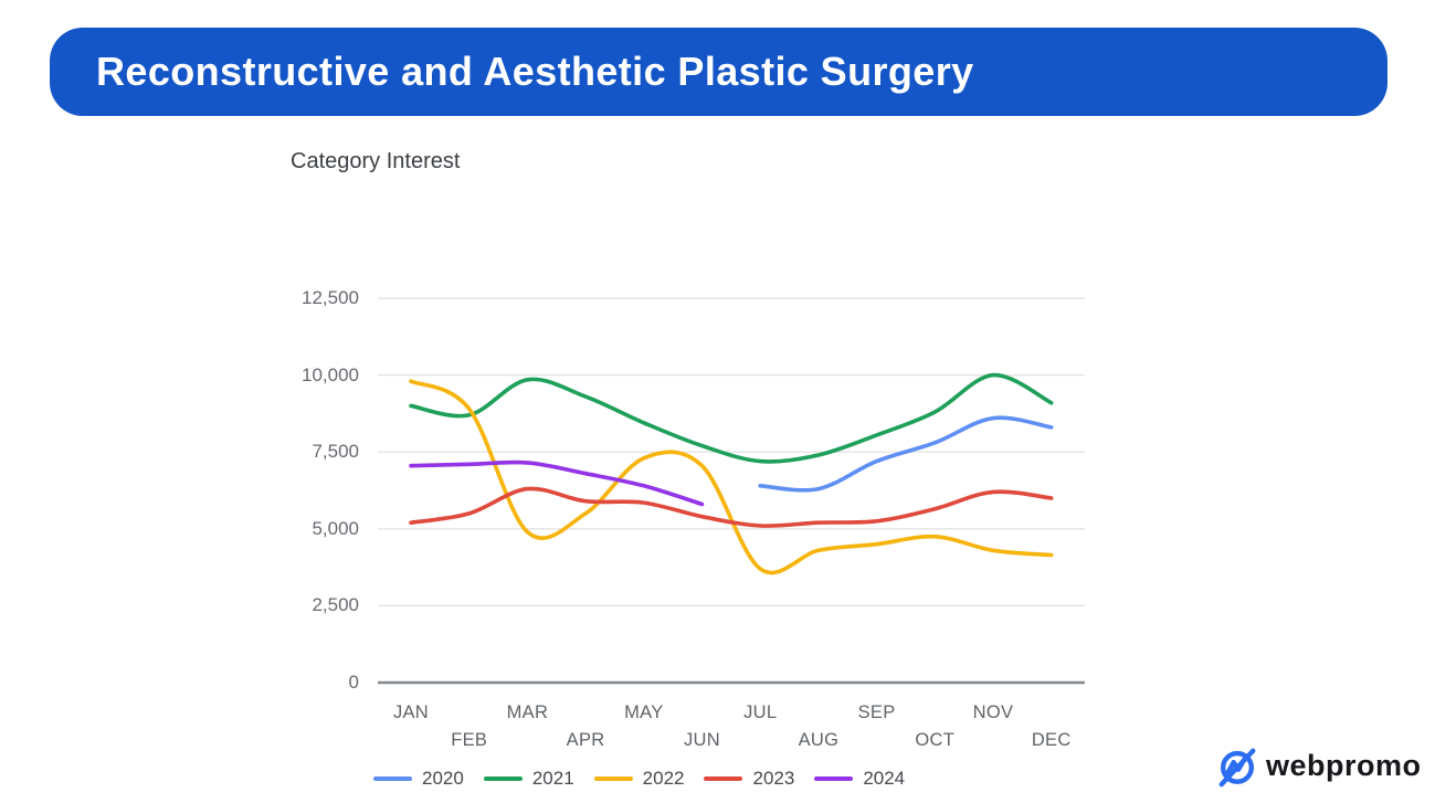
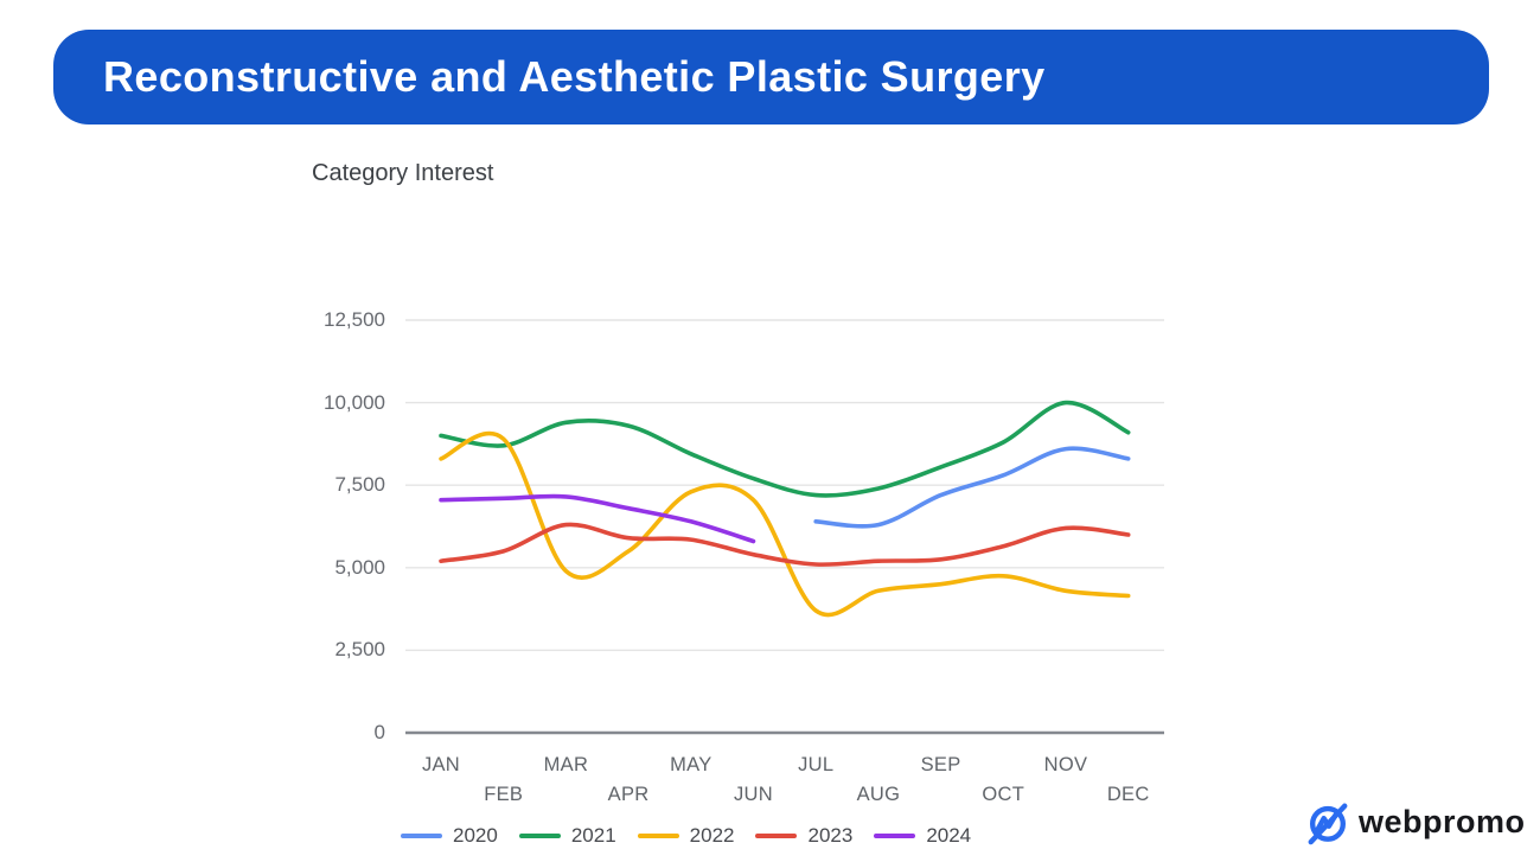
2022/JAN: 9800 -> 8300
2021/MAR: 9800 -> 9400
